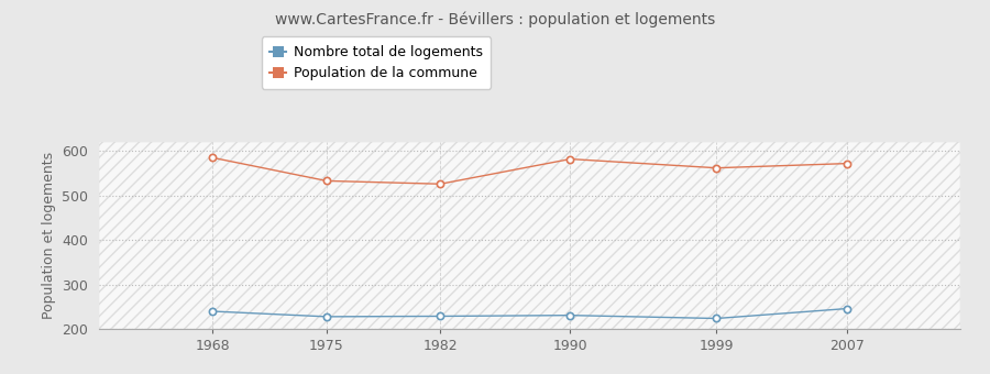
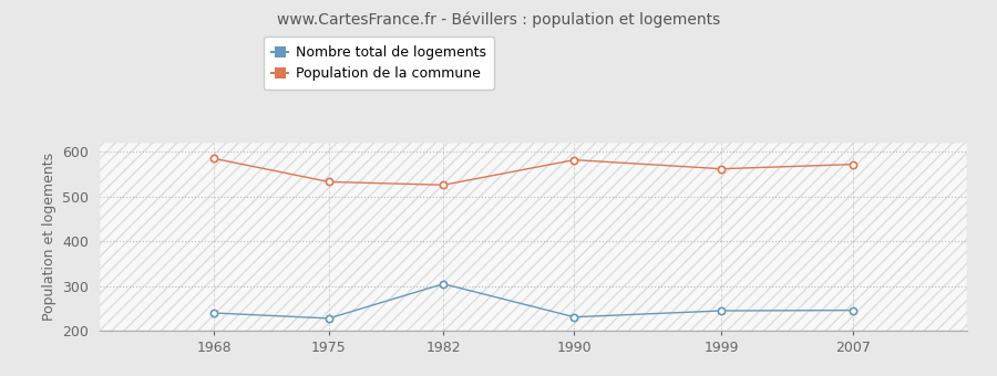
Nombre total de logements/1982: 229 -> 305
Nombre total de logements/1999: 224 -> 245
